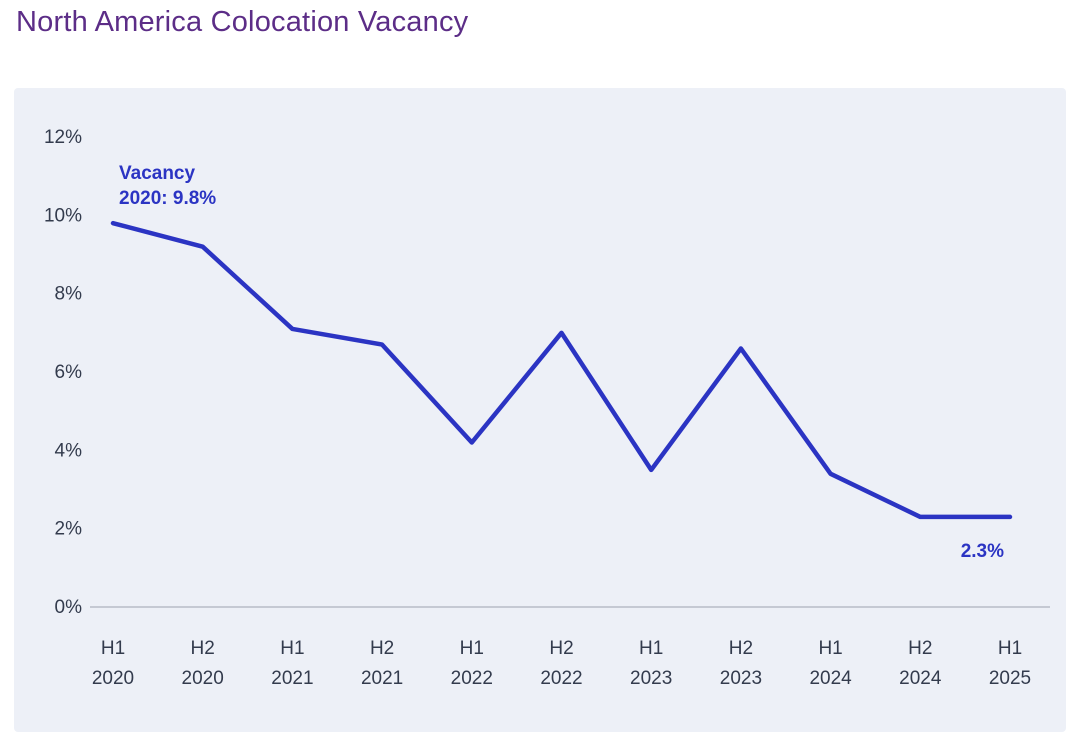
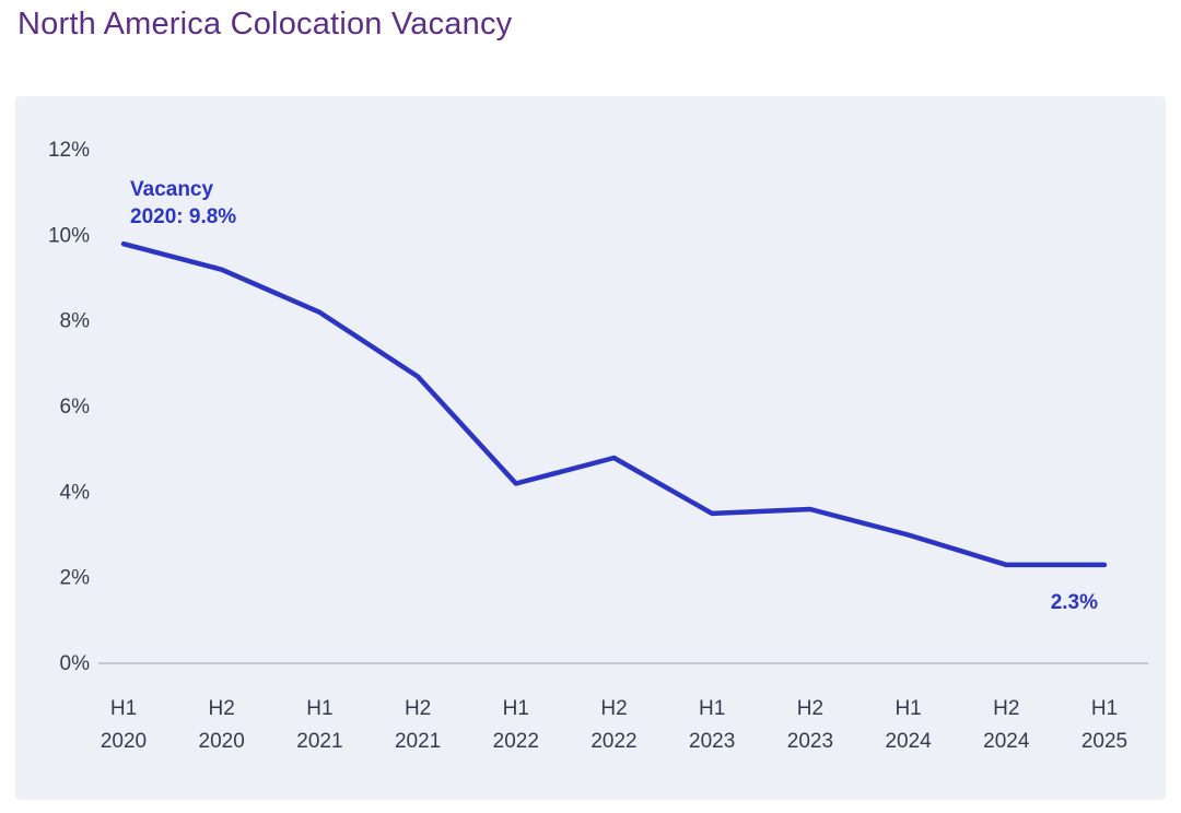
H1 2021: 7.1% -> 8.2%
H2 2022: 7.0% -> 4.8%
H2 2023: 6.6% -> 3.6%
H1 2024: 3.4% -> 3.0%
